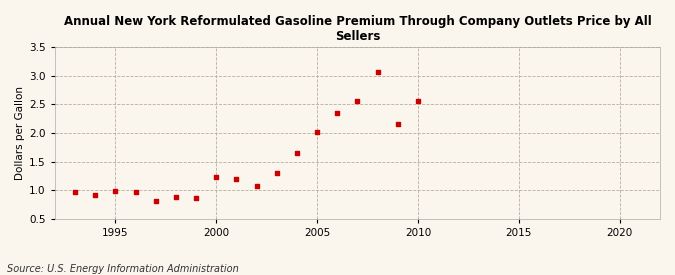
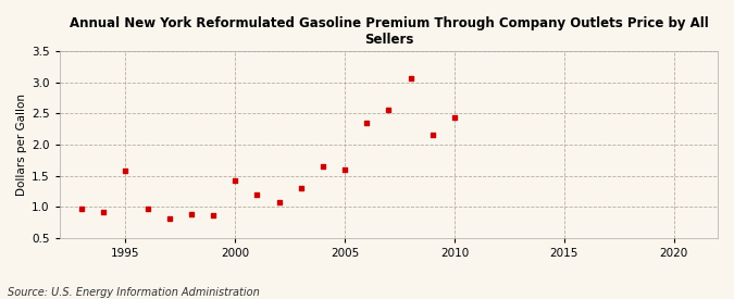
1995: 0.99 -> 1.58
2000: 1.24 -> 1.42
2005: 2.02 -> 1.60
2010: 2.55 -> 2.44
